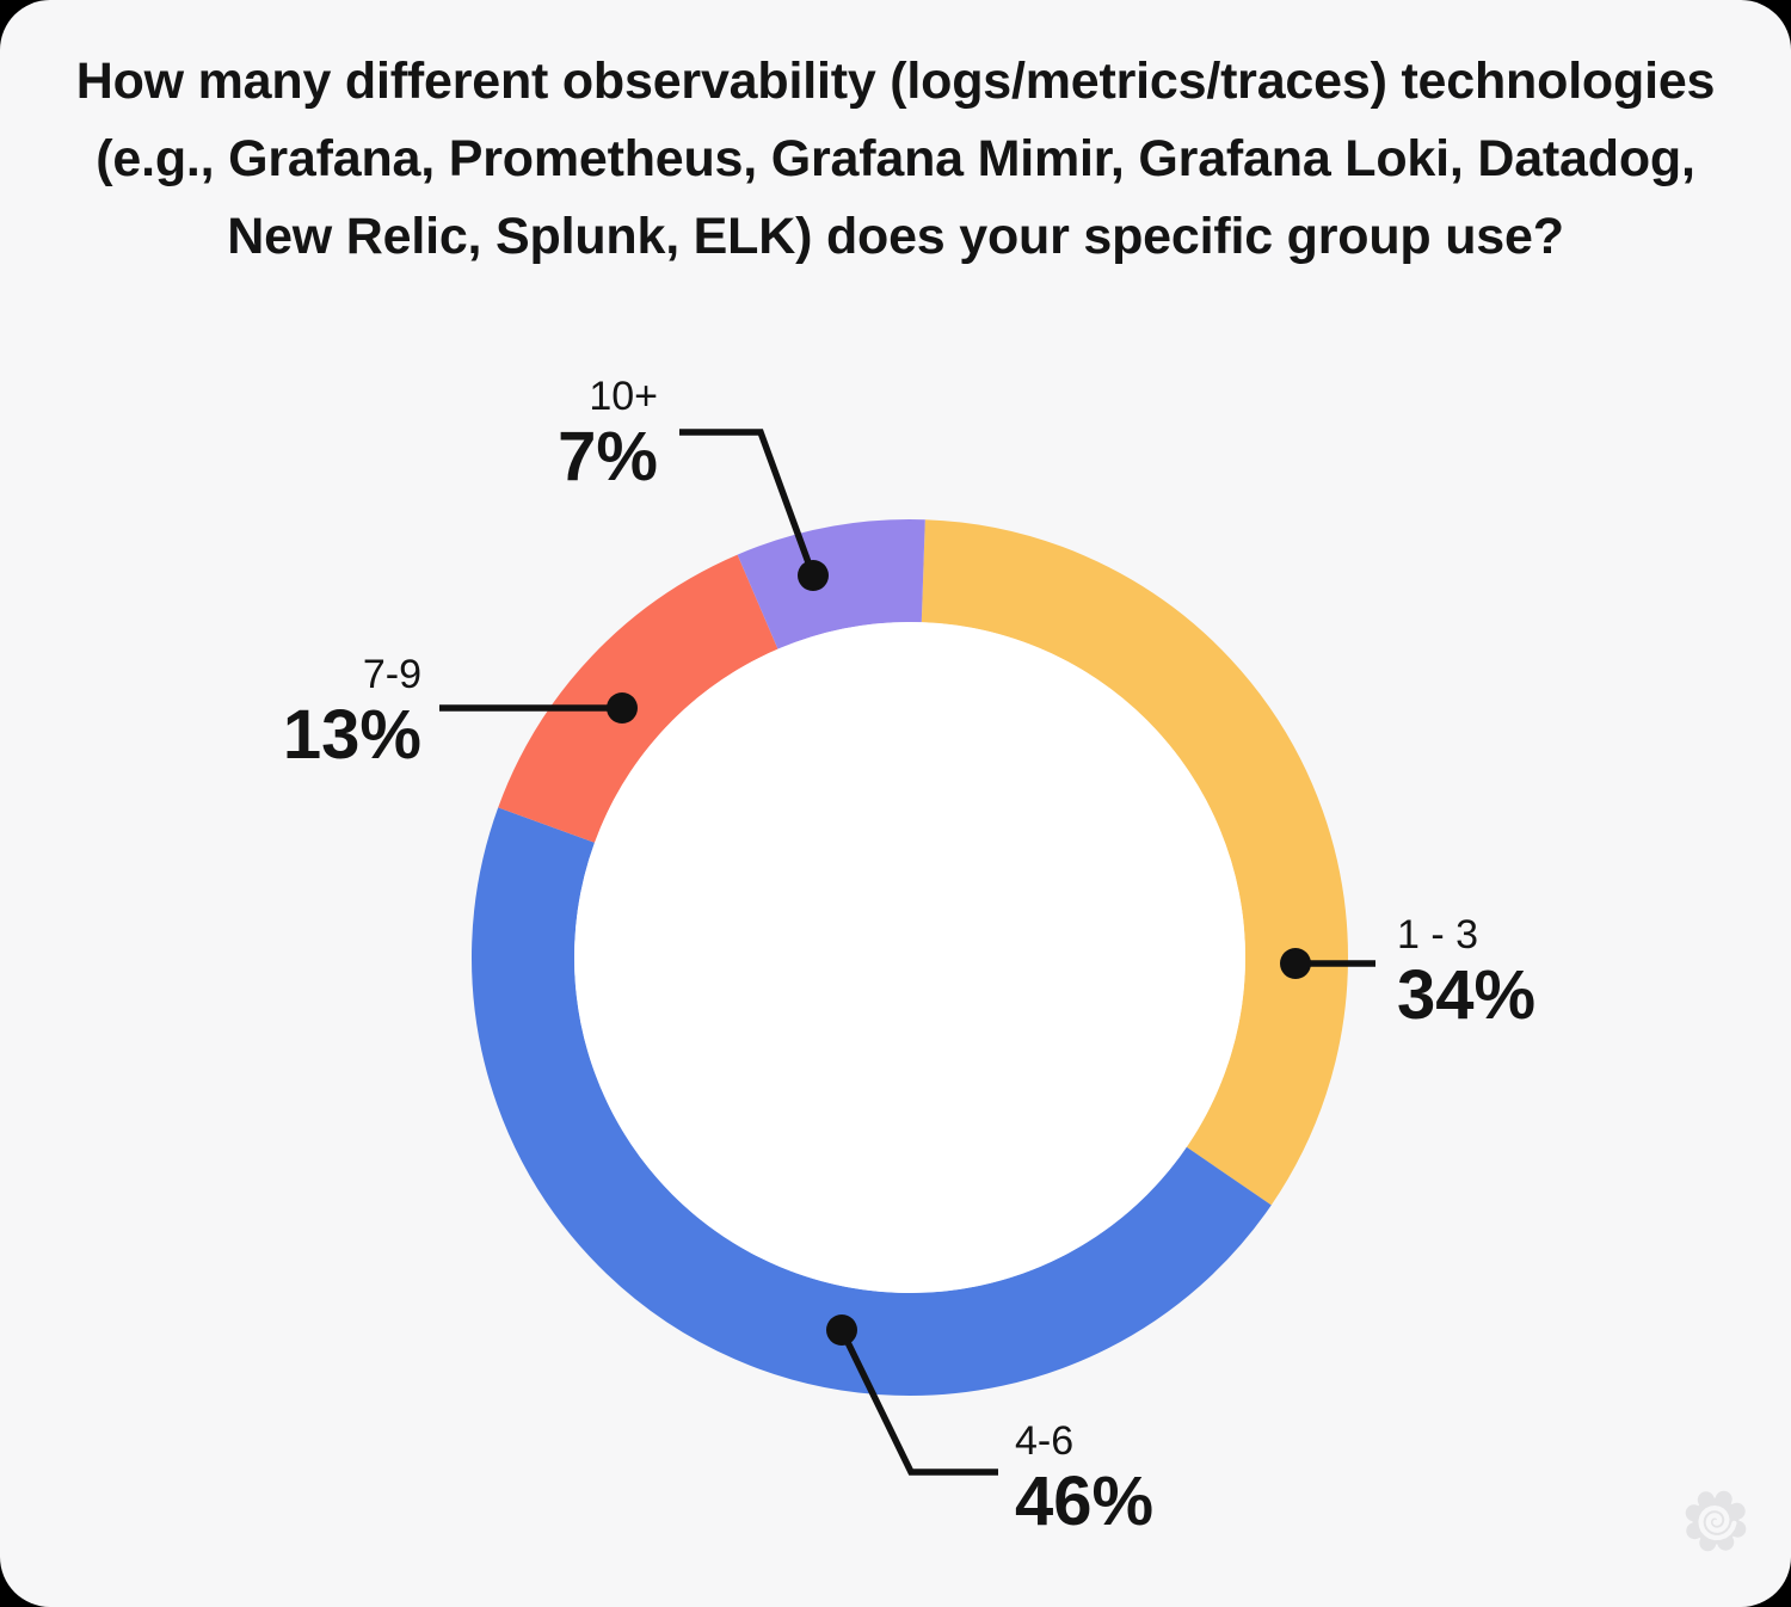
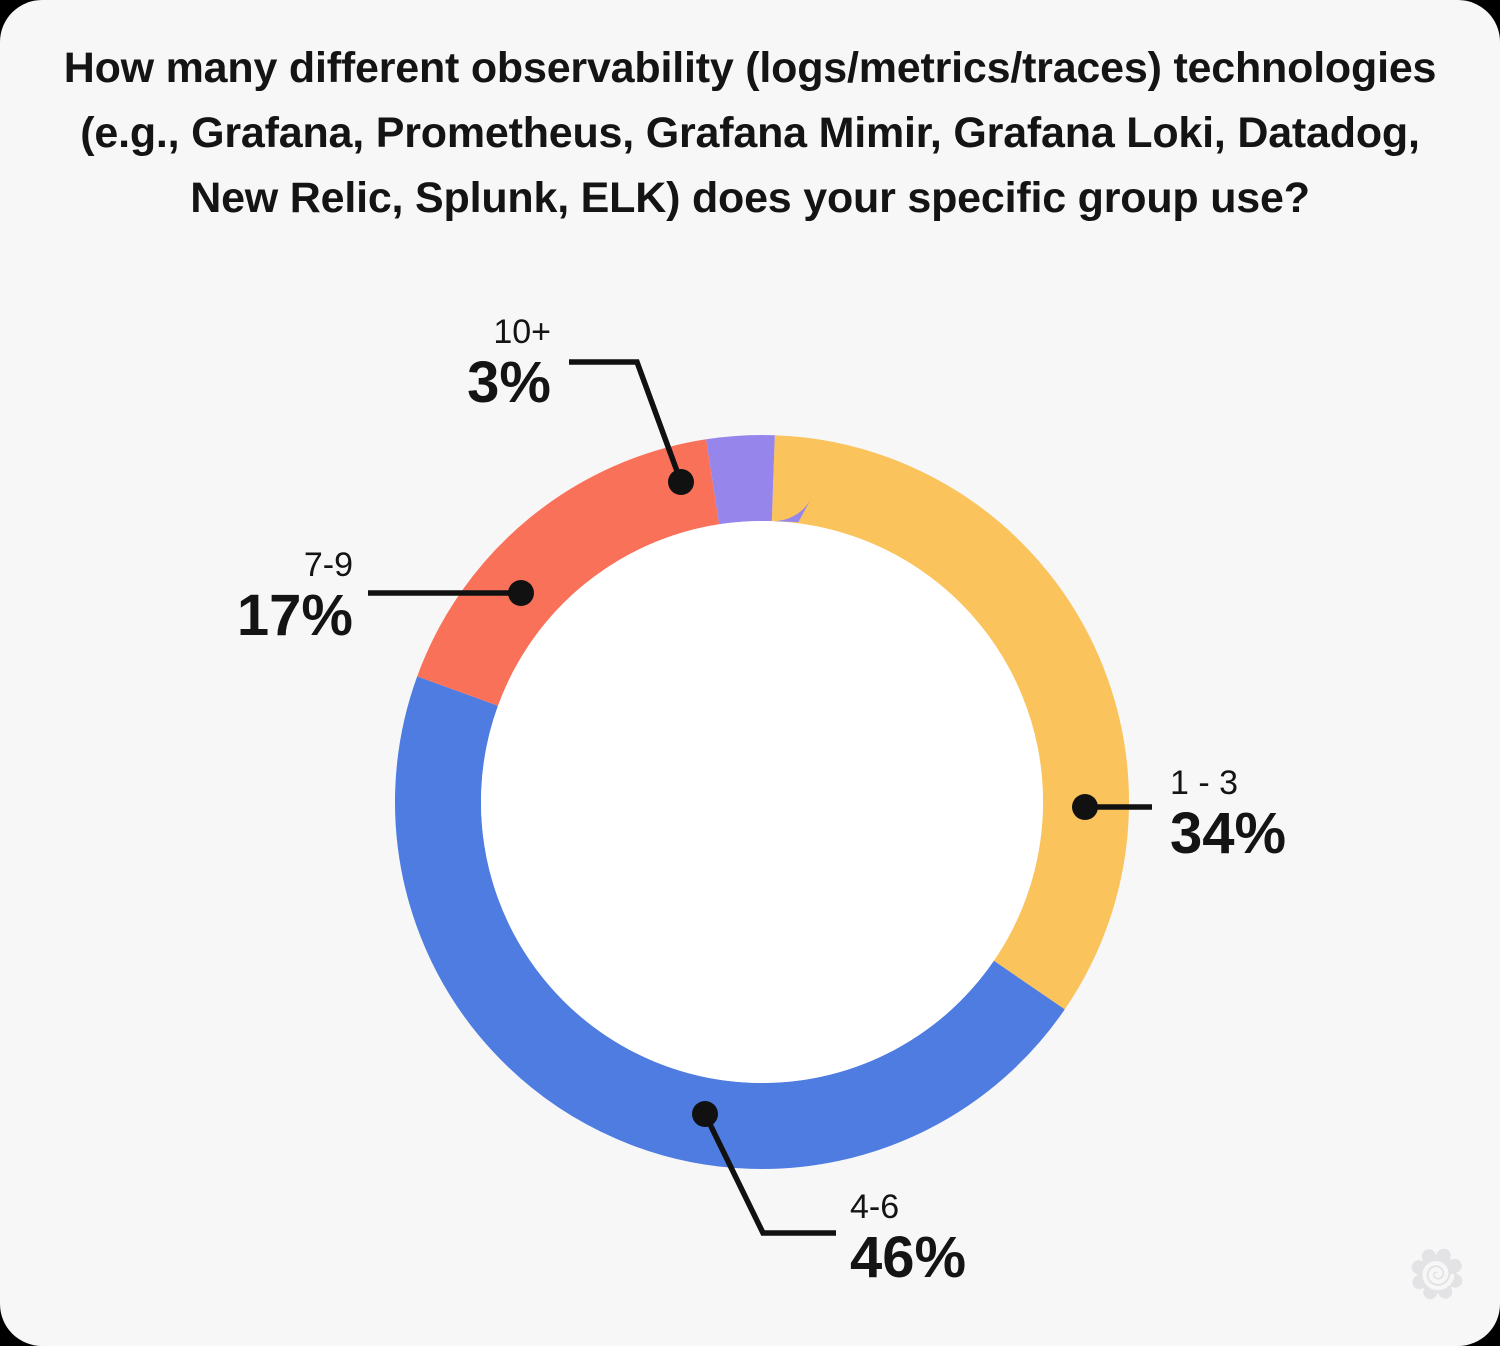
7-9: 13% -> 17%
10+: 7% -> 3%
